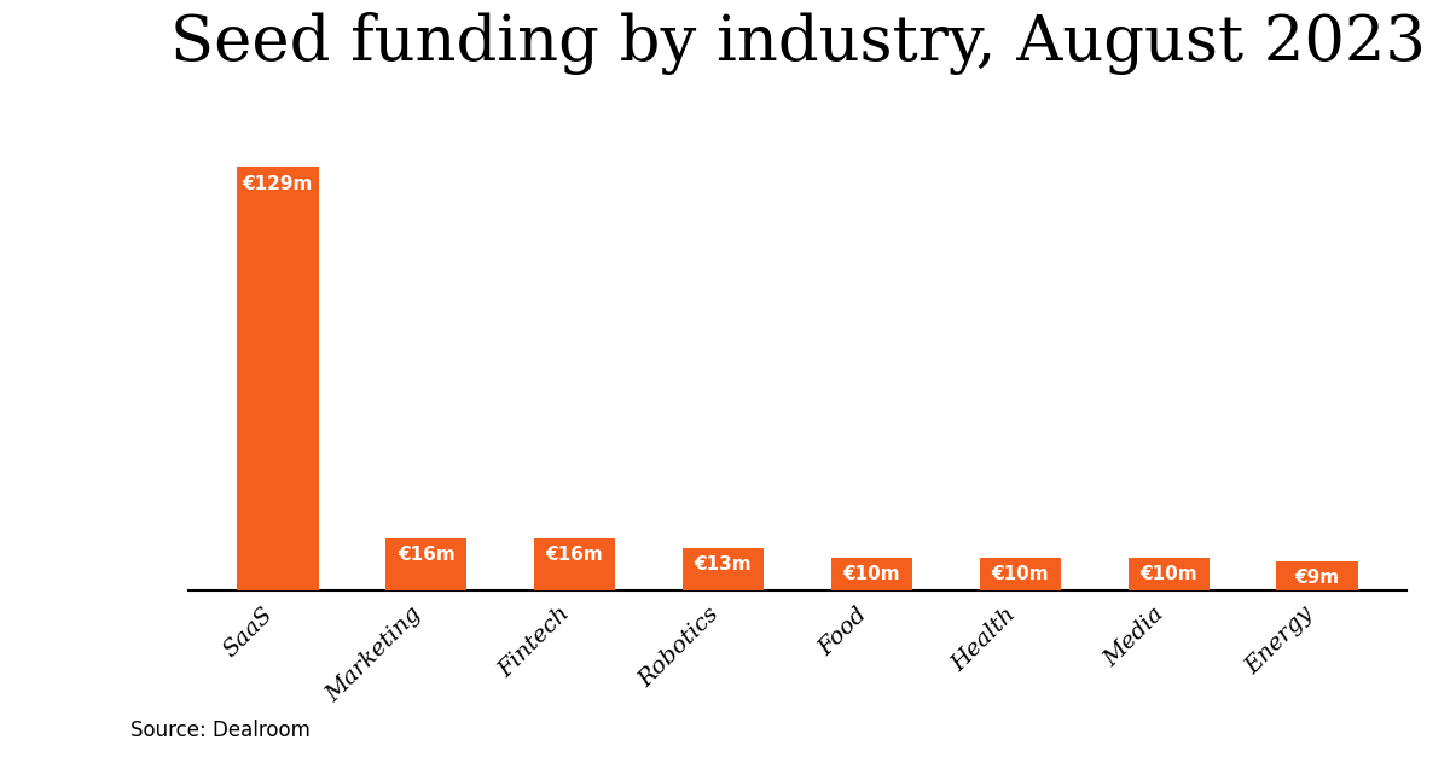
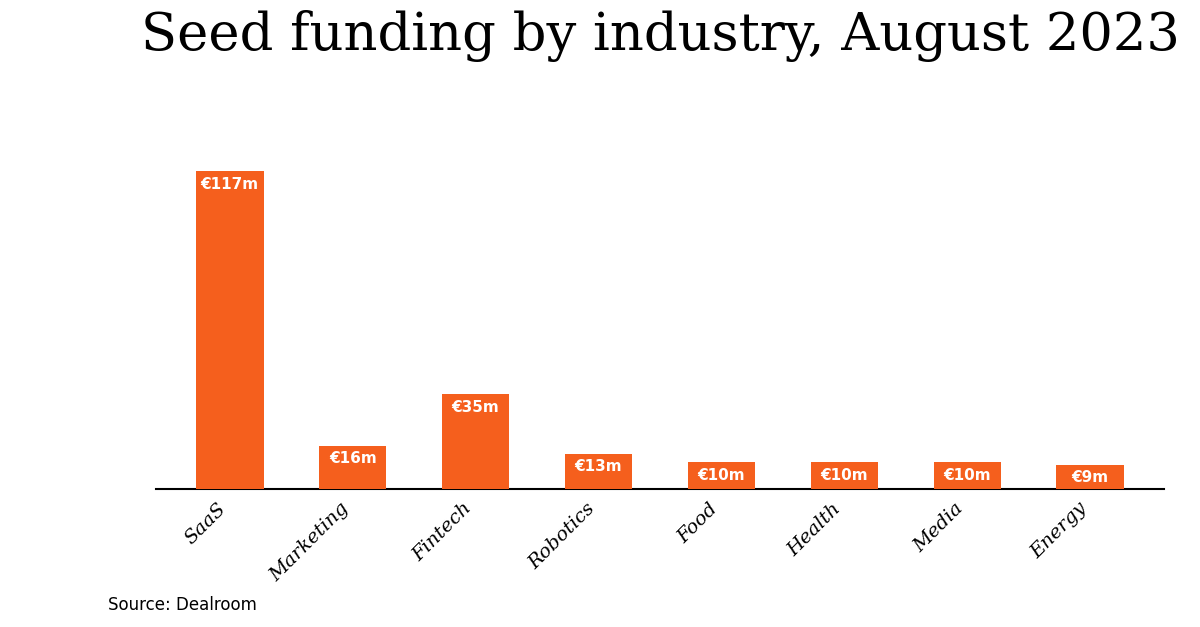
SaaS: €129m -> €117m
Fintech: €16m -> €35m
